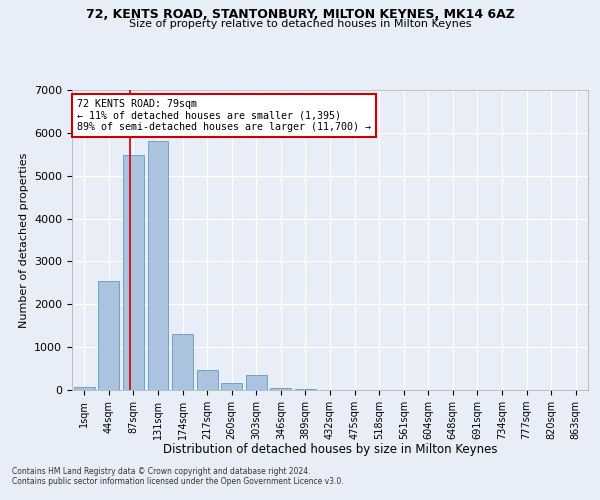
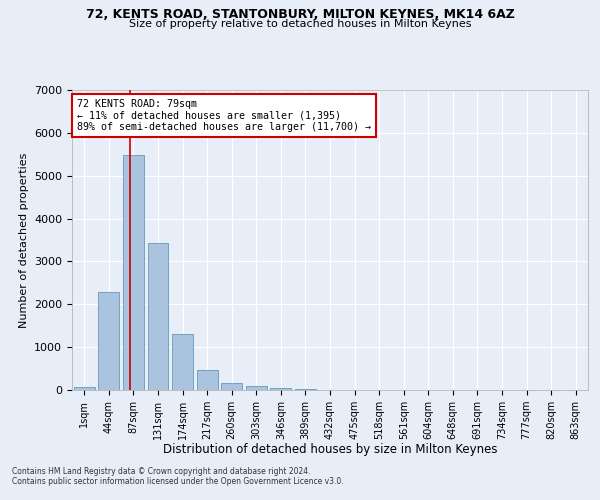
44sqm: 2550 -> 2280
131sqm: 5800 -> 3430
303sqm: 350 -> 90
